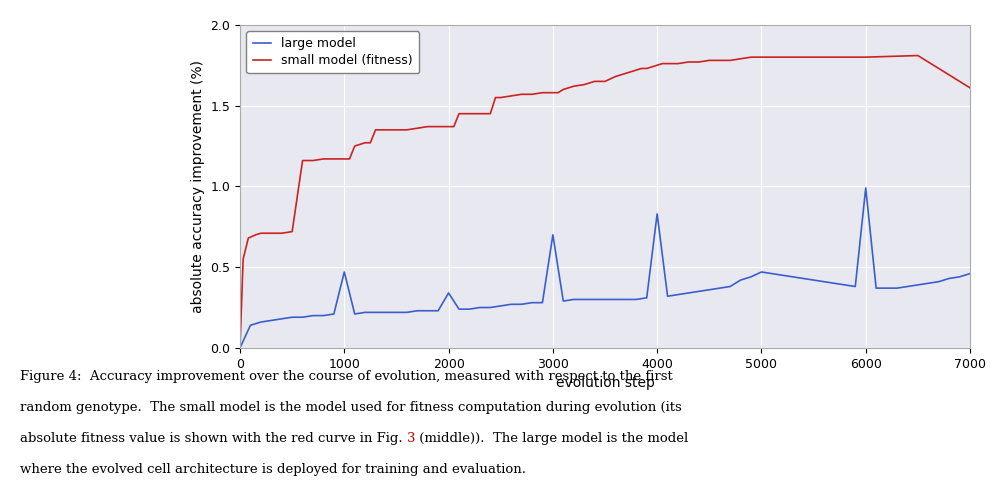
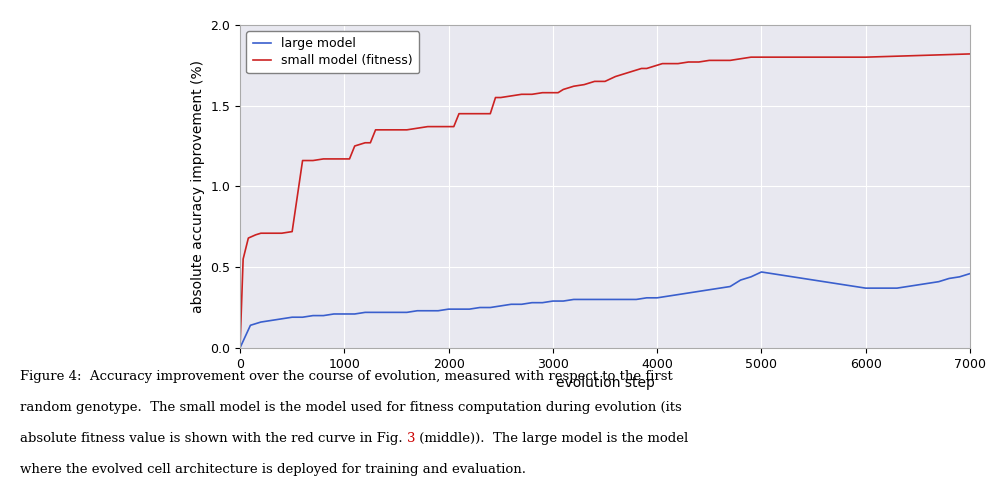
large model/1000: 0.47 -> 0.21
large model/2000: 0.34 -> 0.24
large model/3000: 0.70 -> 0.29
large model/4000: 0.83 -> 0.31
large model/6000: 0.99 -> 0.37
small model (fitness)/7000: 1.61 -> 1.82
